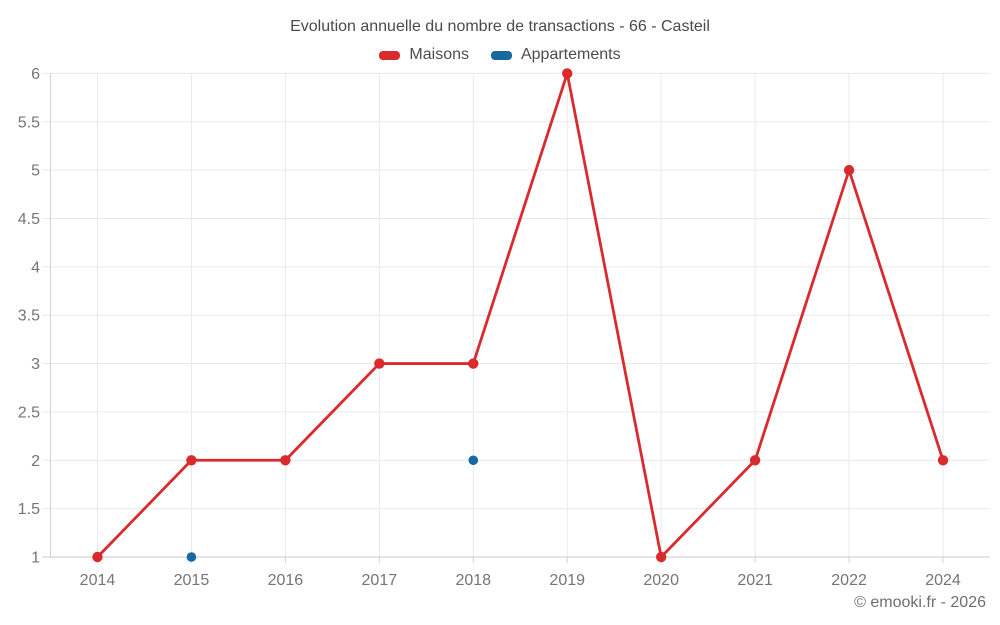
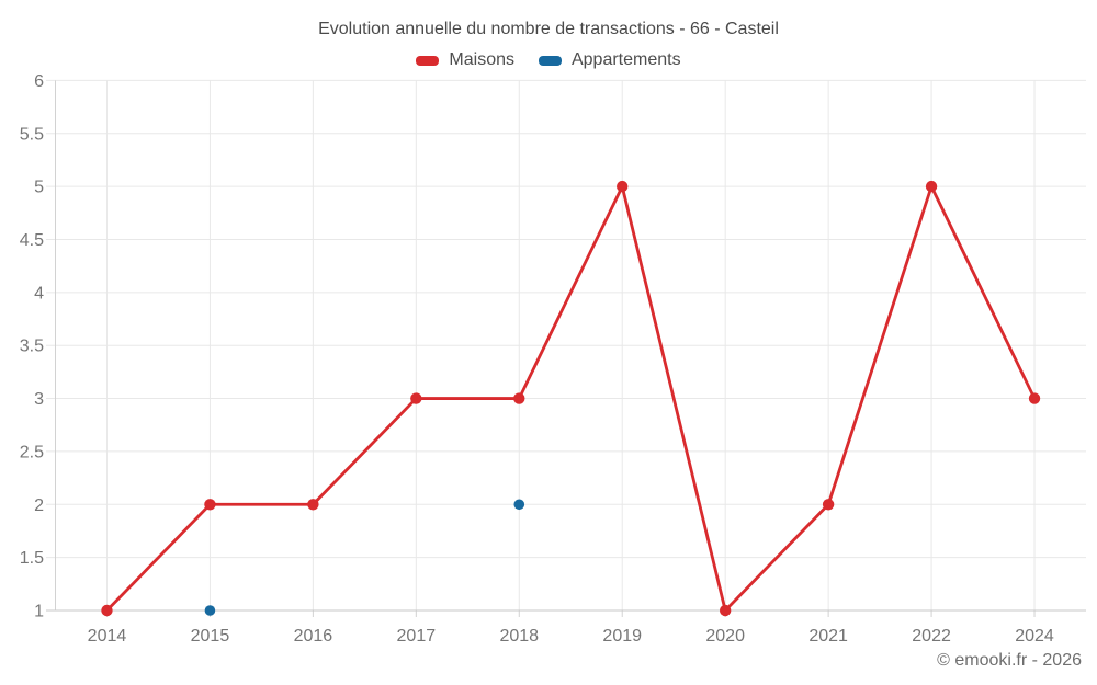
Maisons/2019: 6 -> 5
Maisons/2024: 2 -> 3
